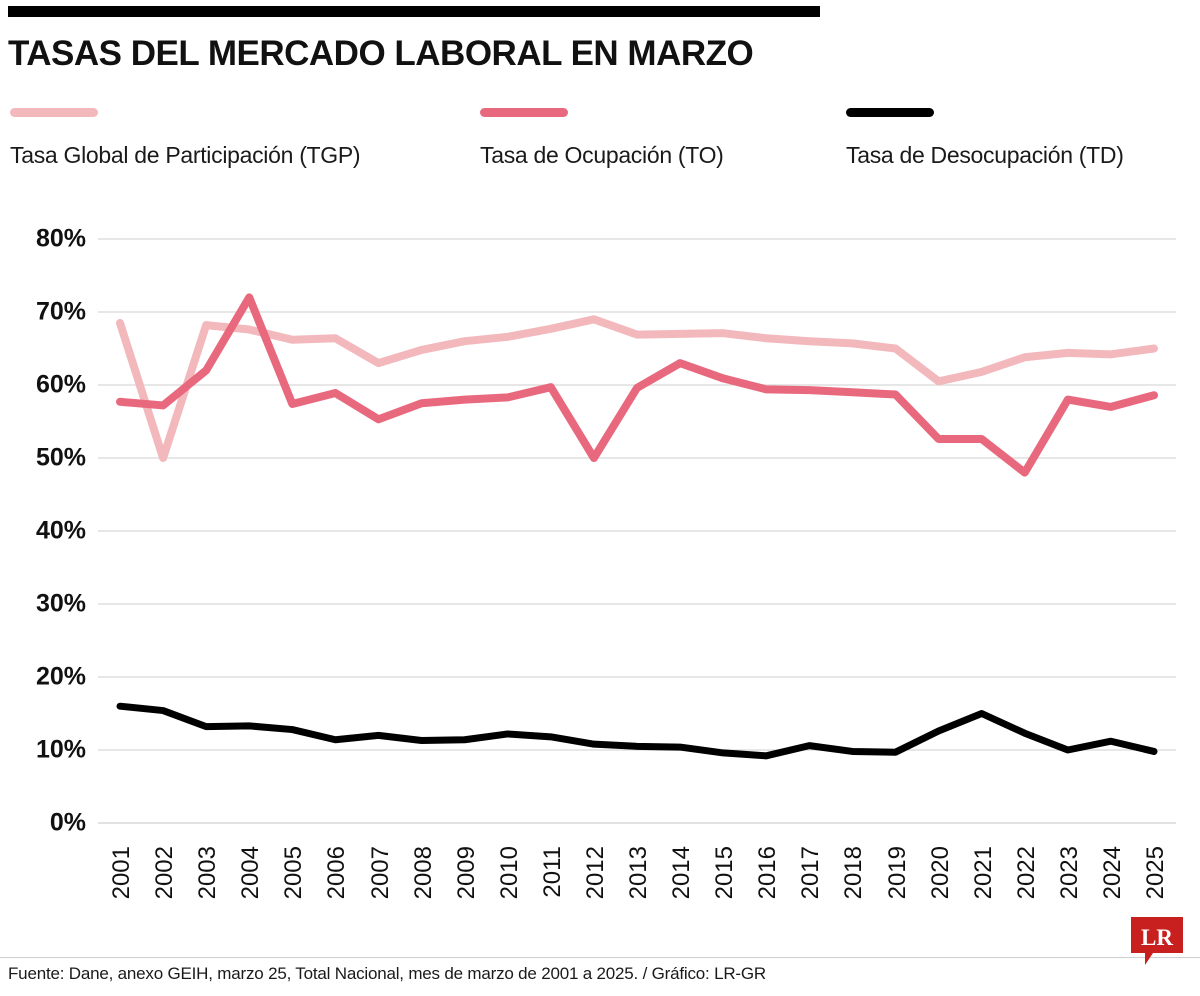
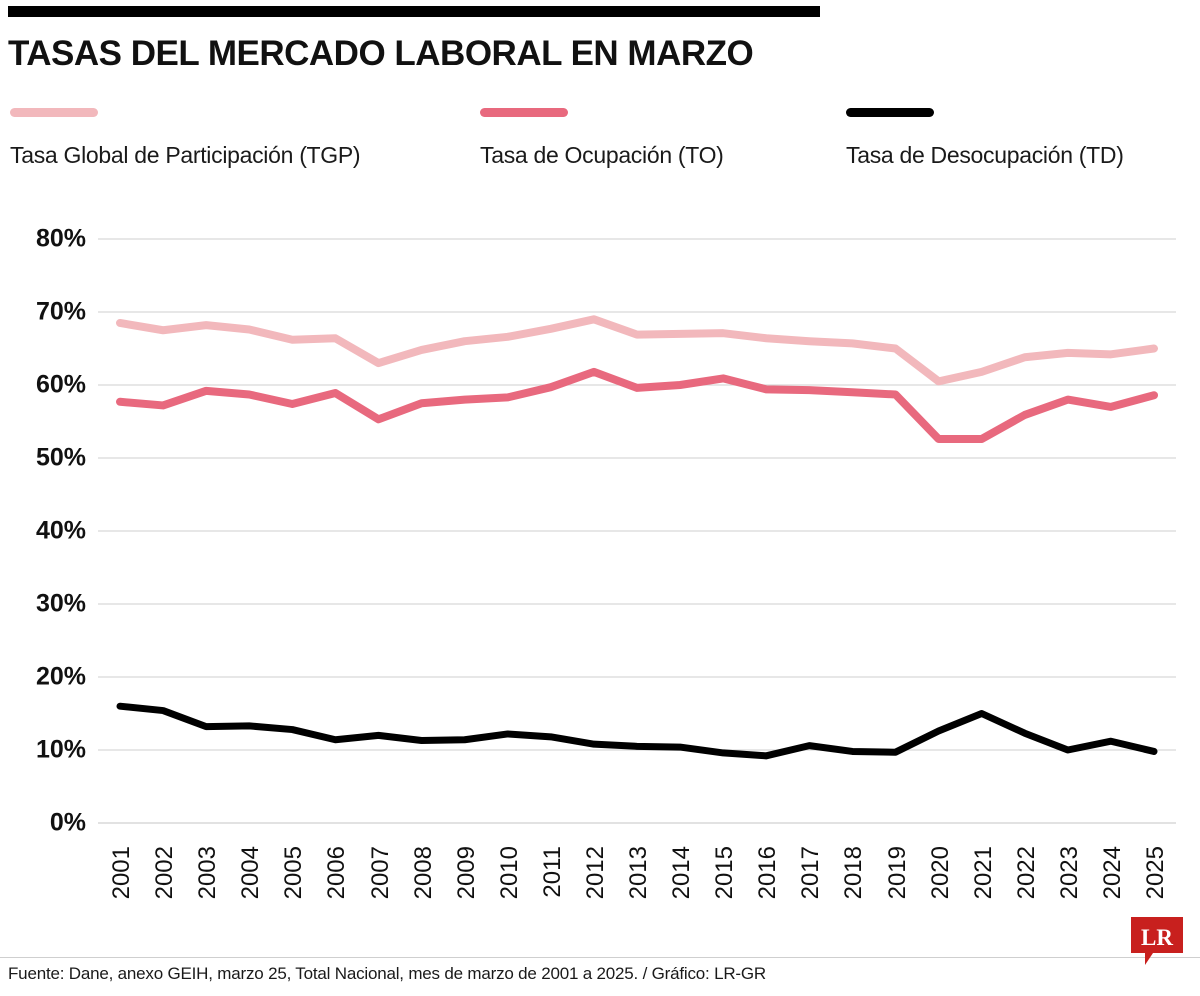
Tasa Global de Participación (TGP)/2002: 50% -> 68%
Tasa de Ocupación (TO)/2003: 62% -> 59%
Tasa de Ocupación (TO)/2004: 72% -> 59%
Tasa de Ocupación (TO)/2012: 50% -> 62%
Tasa de Ocupación (TO)/2014: 63% -> 60%
Tasa de Ocupación (TO)/2022: 48% -> 56%
